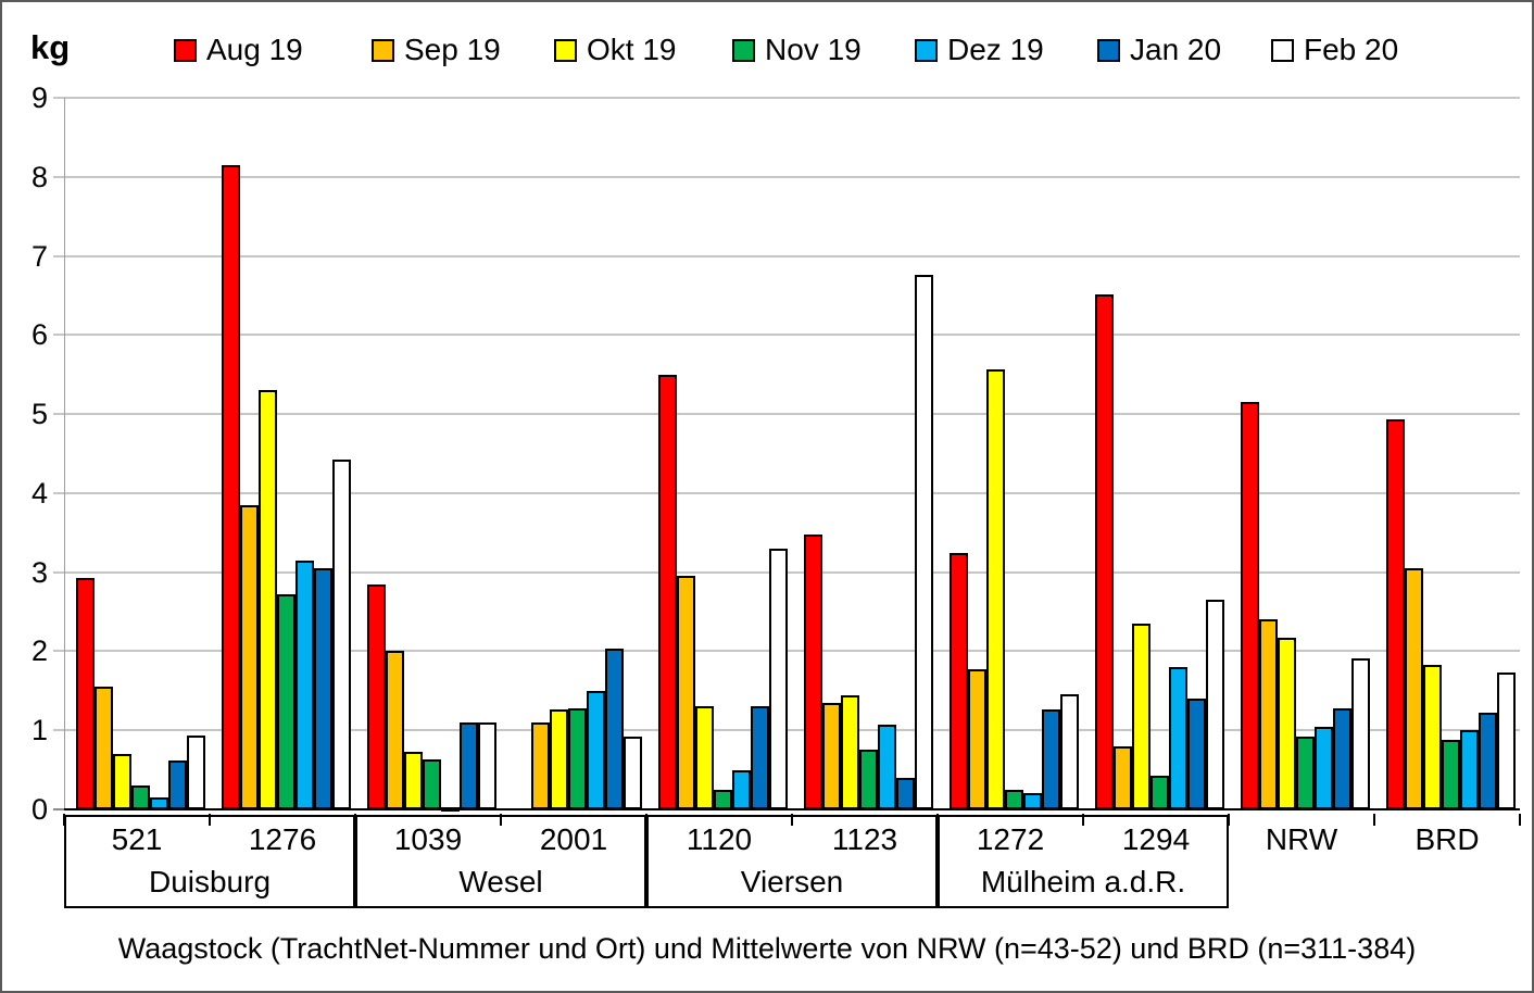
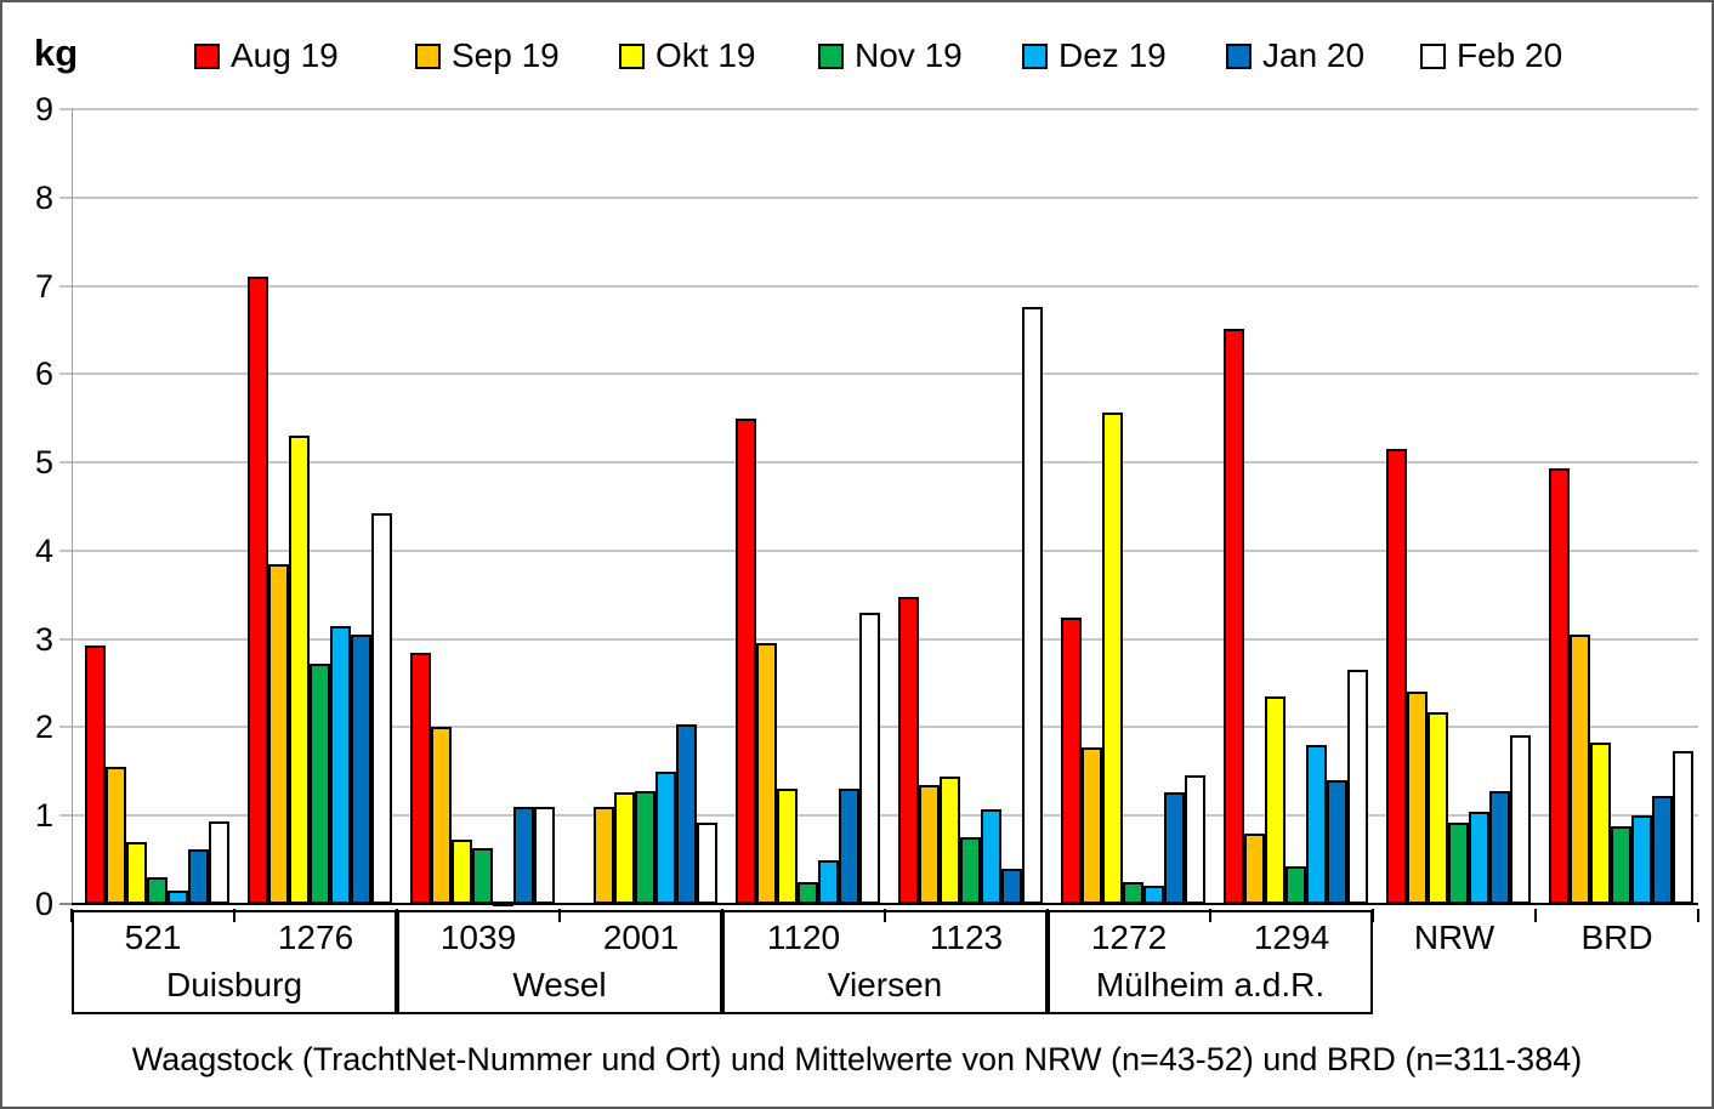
Aug 19/1276: 8.2 -> 7.1
